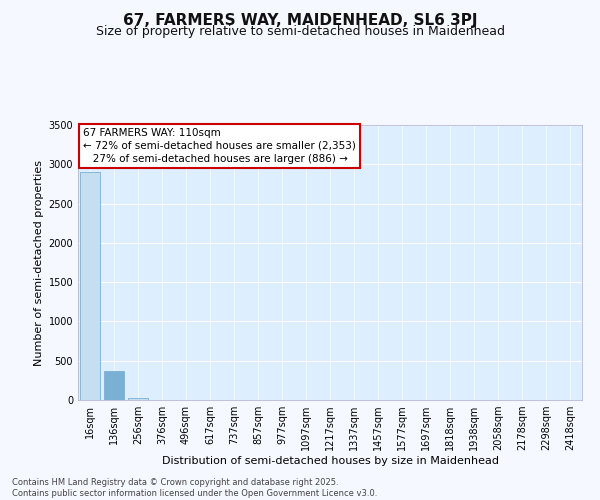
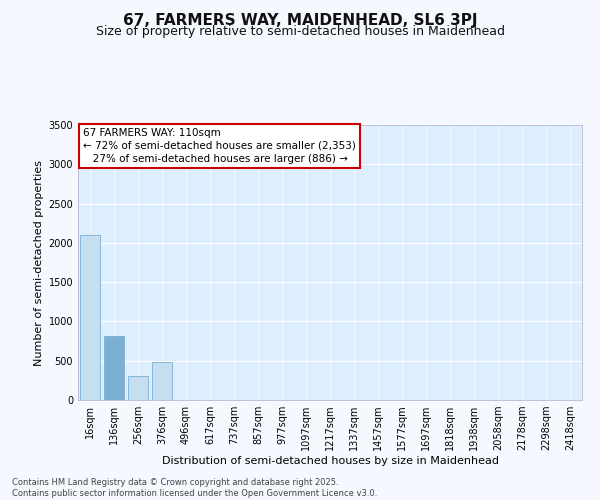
16sqm: 2900 -> 2100
136sqm: 370 -> 820
256sqm: 30 -> 300
376sqm: 0 -> 480
